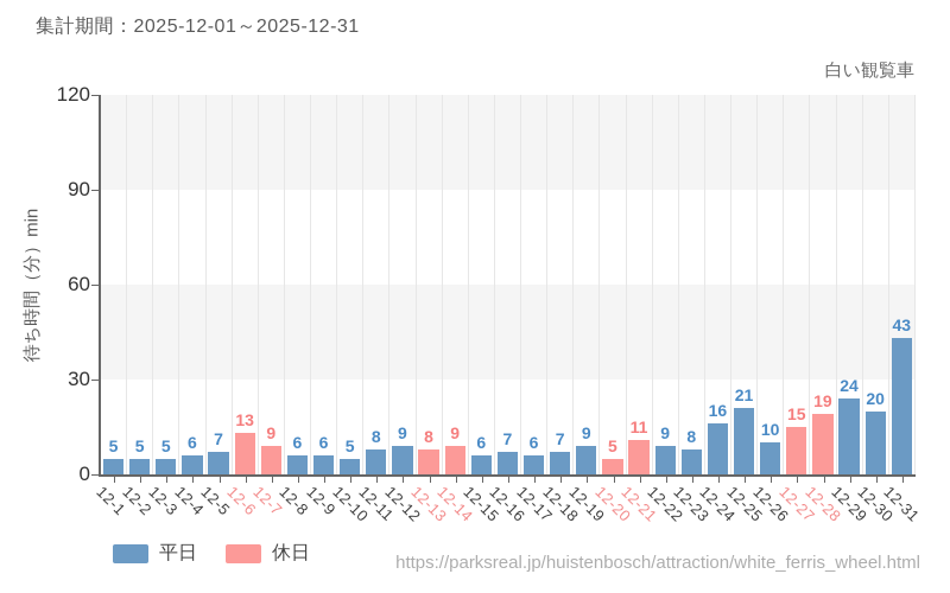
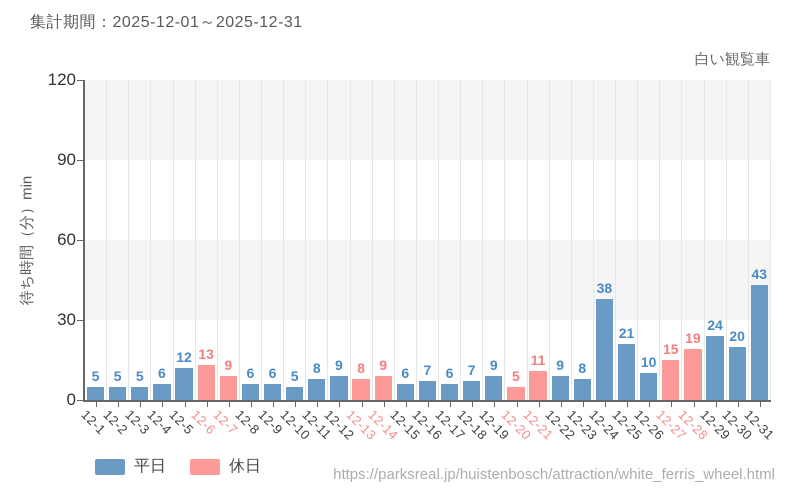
12-5: 7 -> 12
12-24: 16 -> 38
